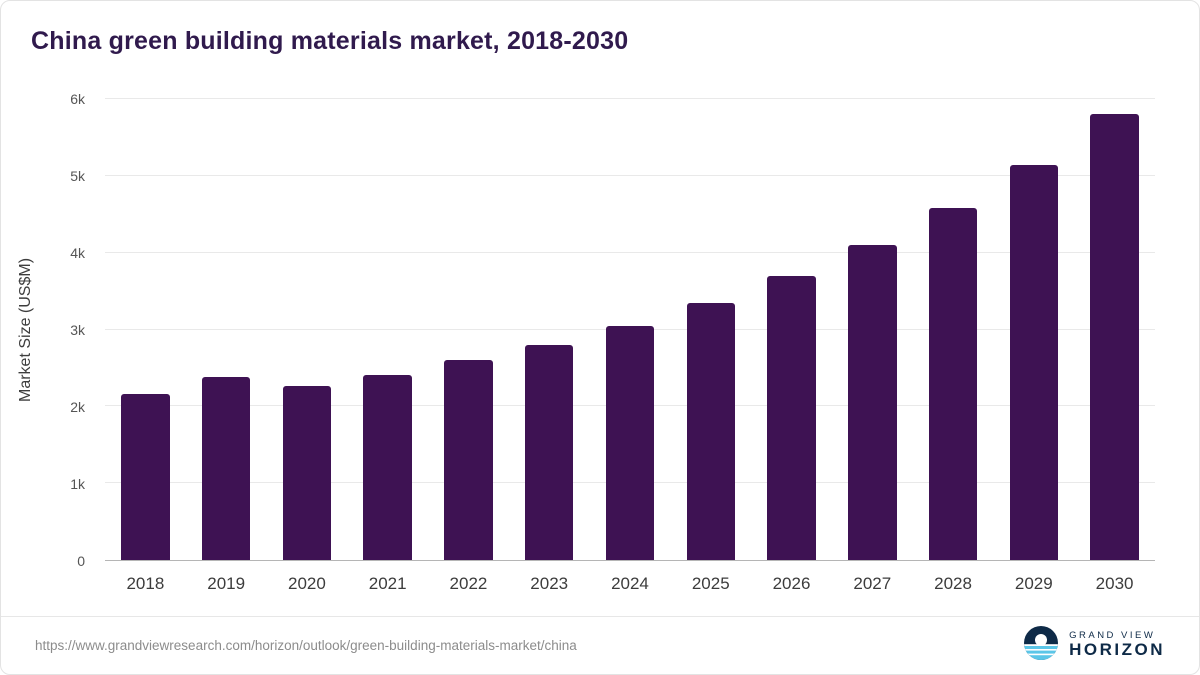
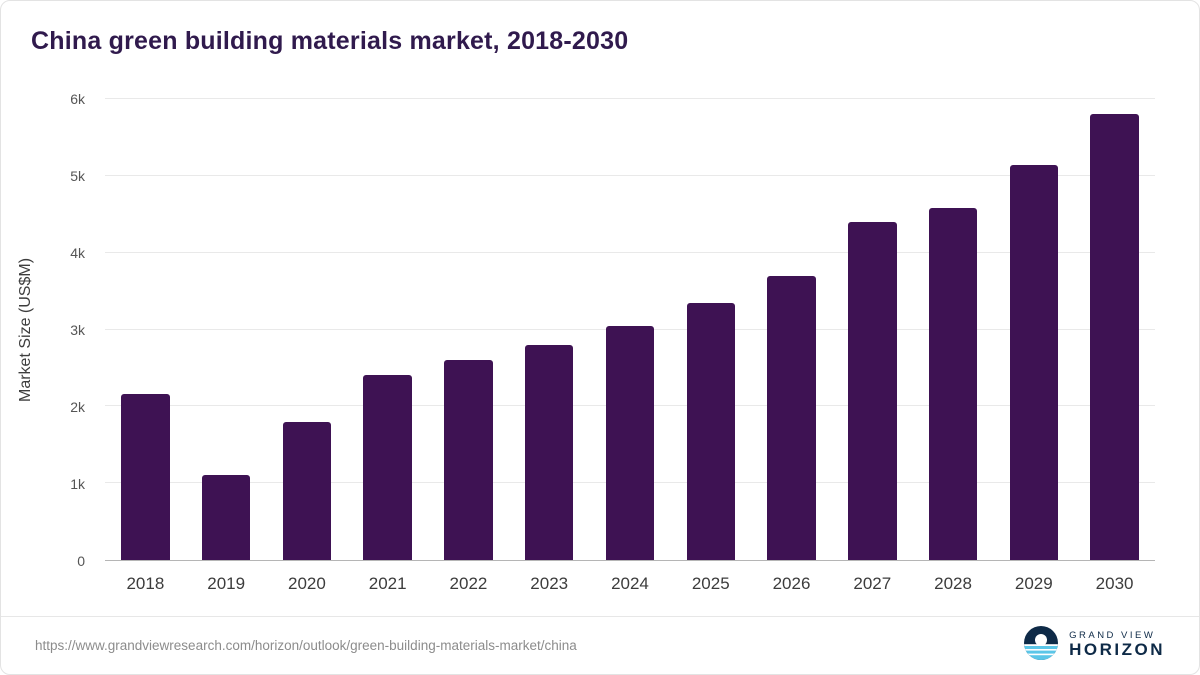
2019: 2.4k -> 1.1k
2020: 2.3k -> 1.8k
2027: 4.1k -> 4.4k
